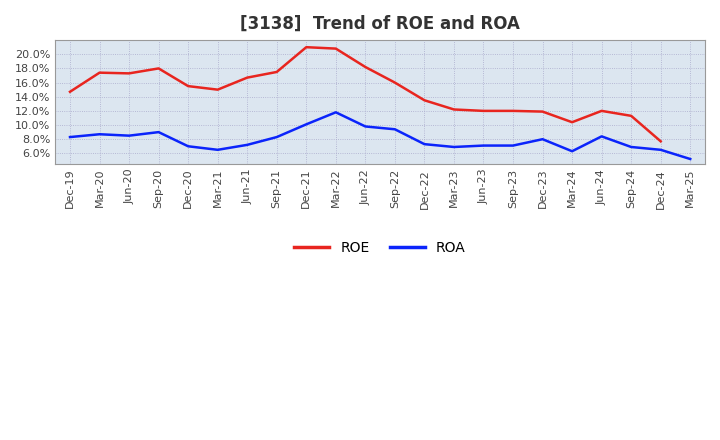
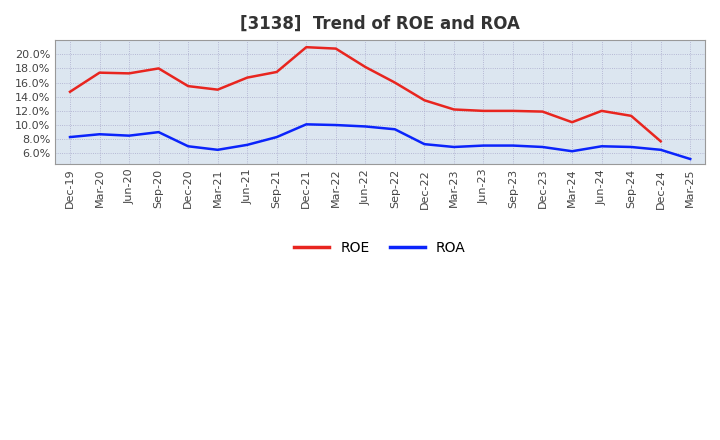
ROA/Mar-22: 11.8% -> 10.0%
ROA/Dec-23: 8.0% -> 6.9%
ROA/Jun-24: 8.4% -> 7.0%
